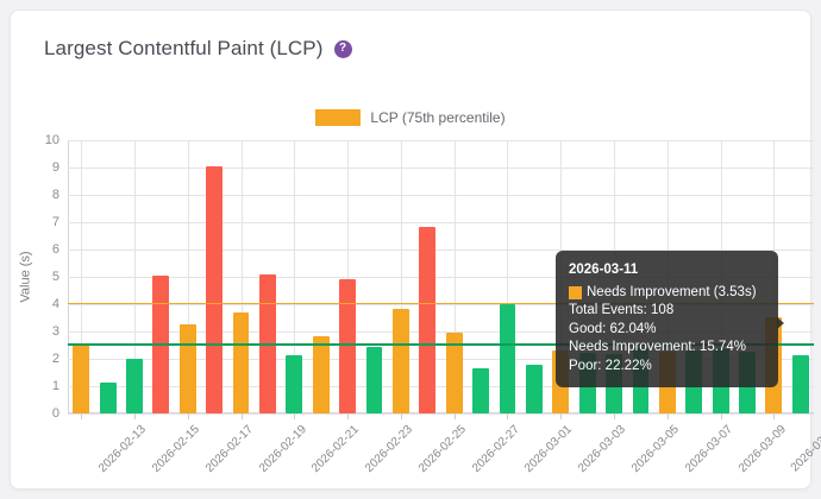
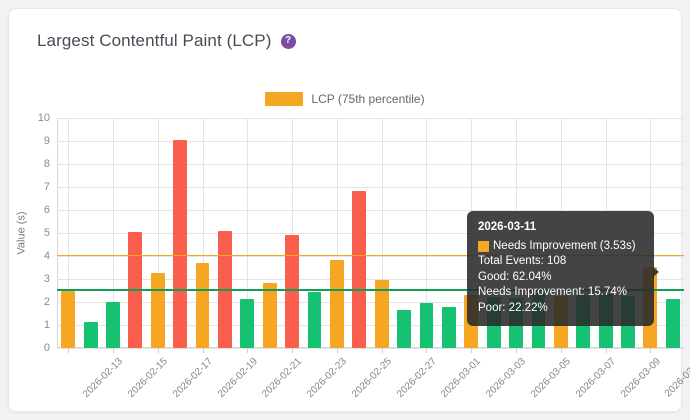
2026-03-01: 4.0 -> 1.9
